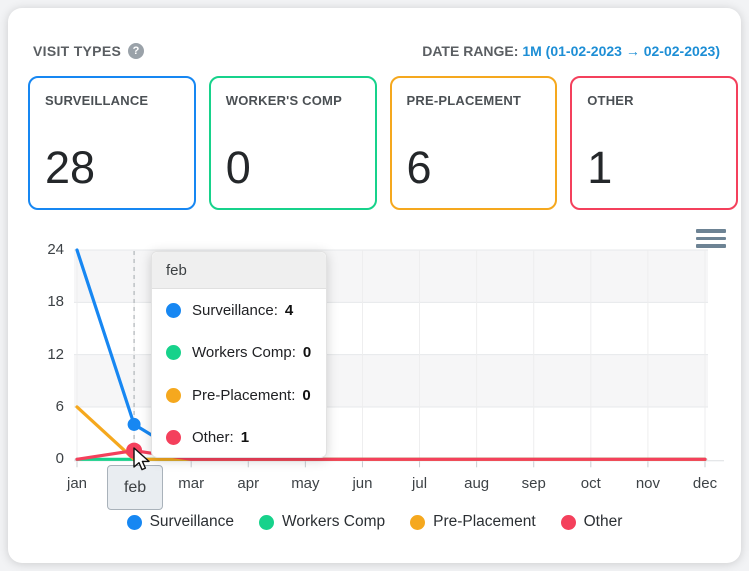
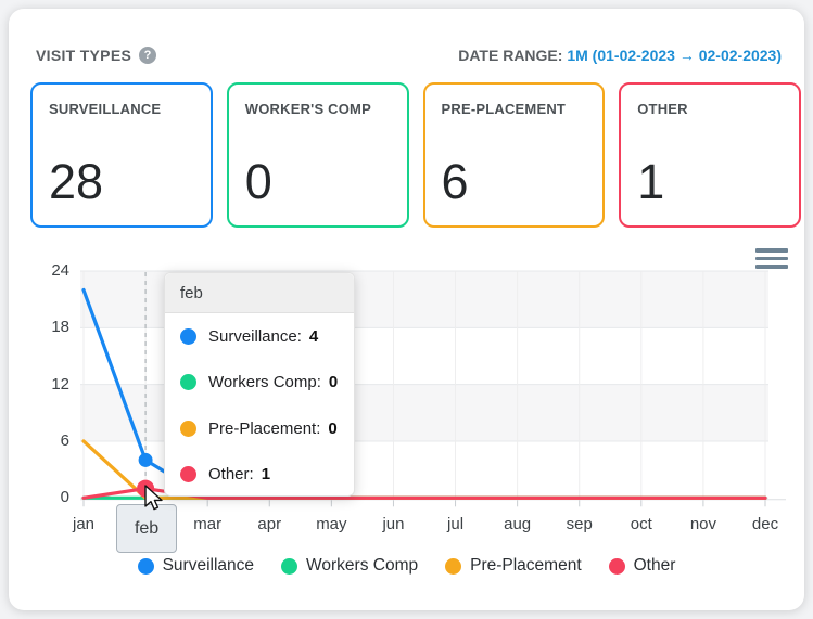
Surveillance/jan: 24 -> 22
